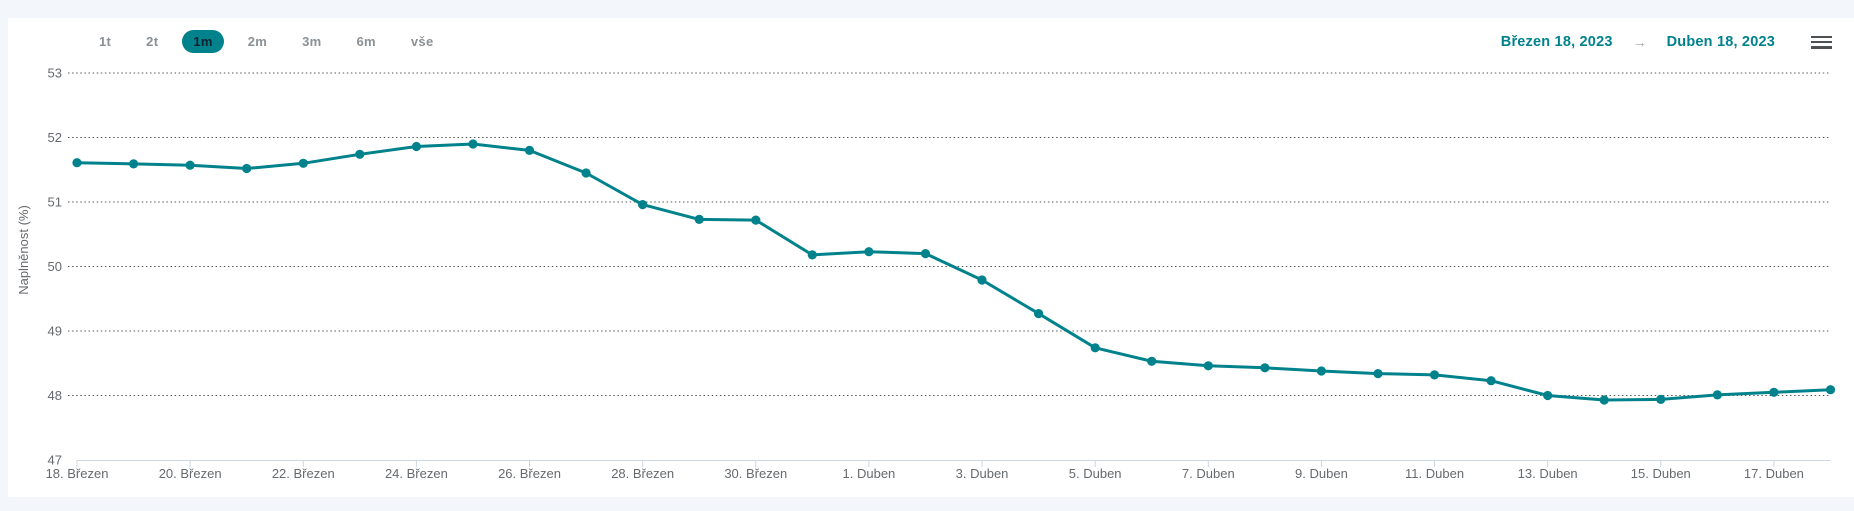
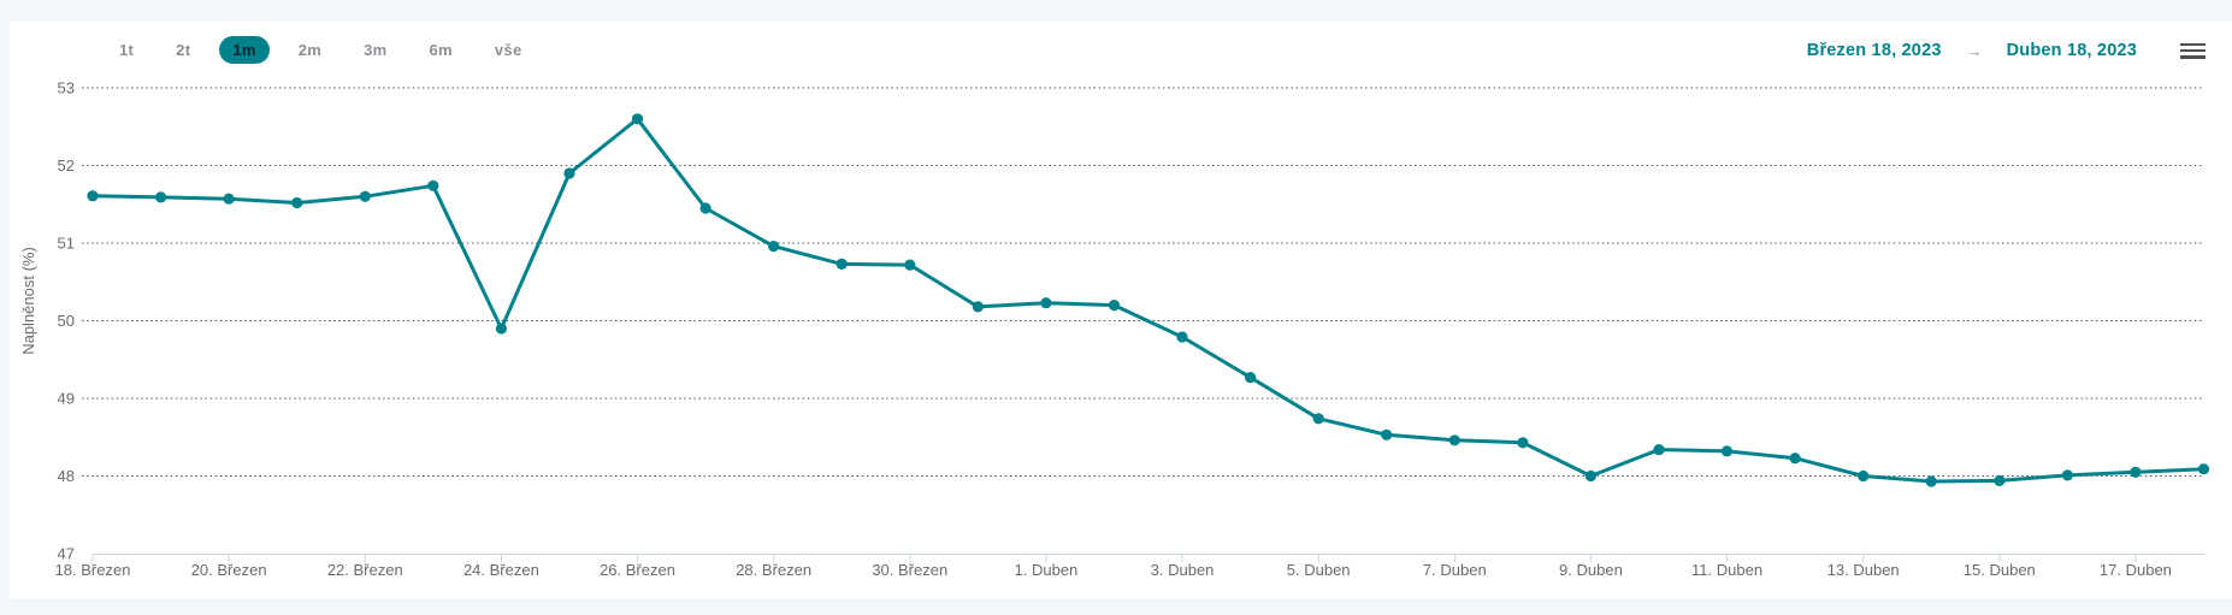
24. Březen: 51.9 -> 49.9
26. Březen: 51.8 -> 52.6
9. Duben: 48.4 -> 48.0
